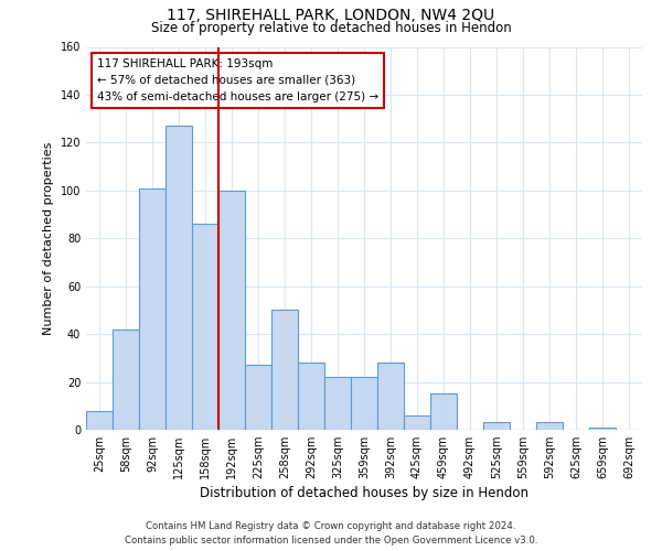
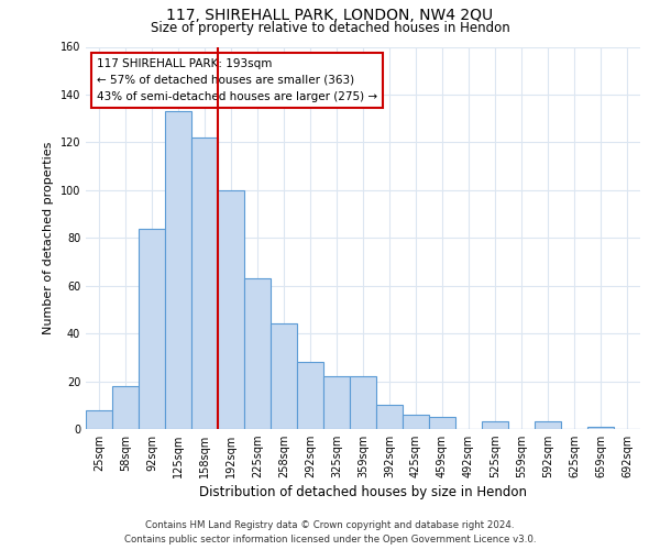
58sqm: 42 -> 18
92sqm: 101 -> 84
125sqm: 127 -> 133
158sqm: 86 -> 122
225sqm: 27 -> 63
258sqm: 50 -> 44
392sqm: 28 -> 10
459sqm: 15 -> 5
